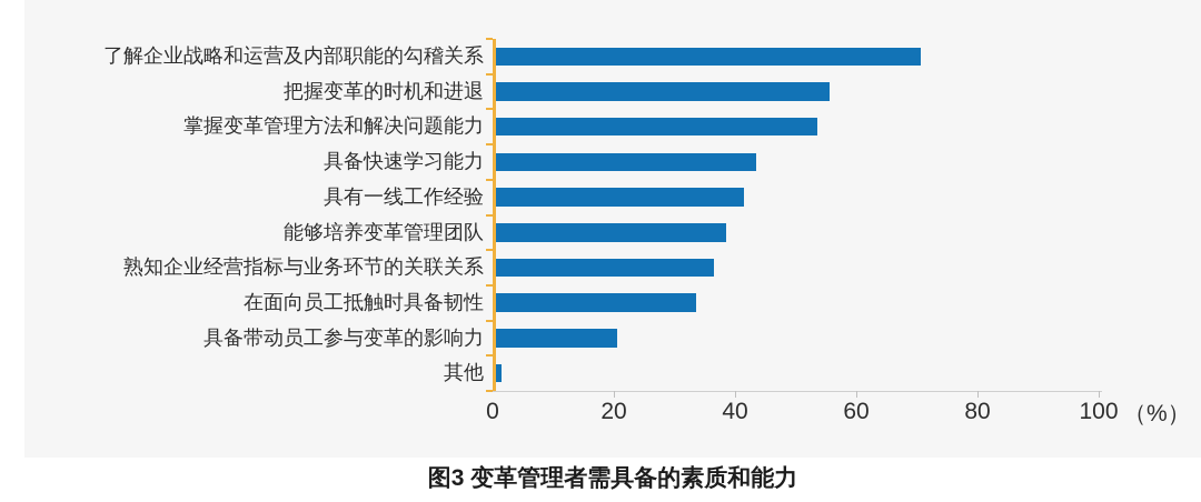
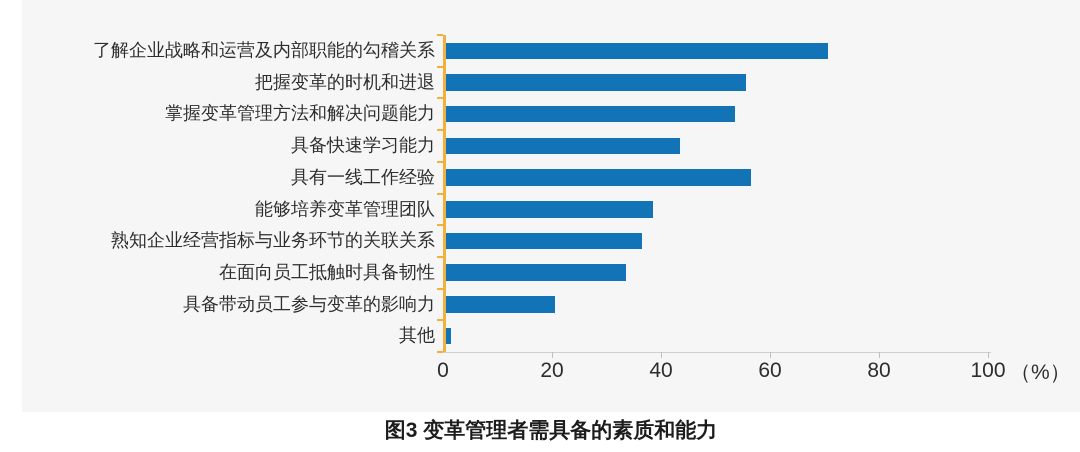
具有一线工作经验: 41 -> 56
